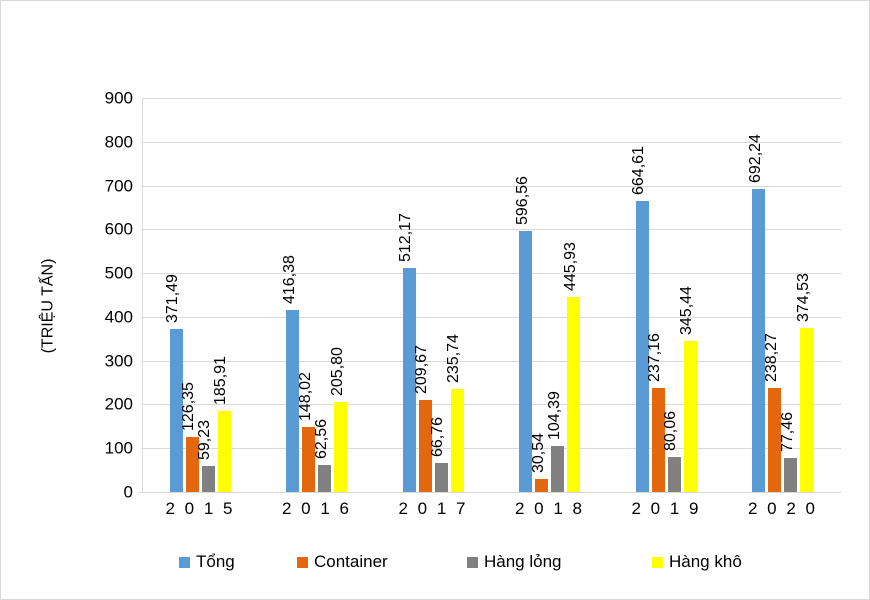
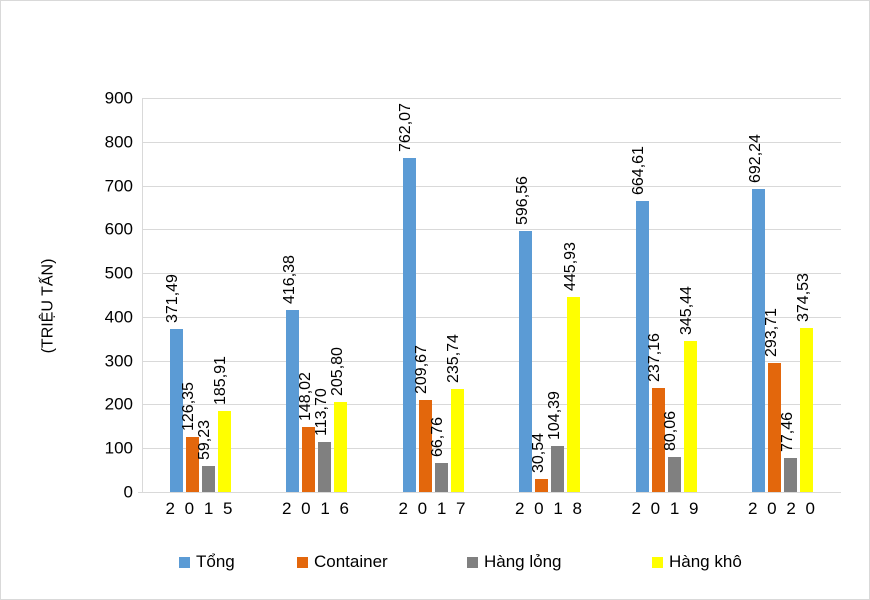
Hàng lỏng/2 0 1 6: 62,56 -> 113,70
Tổng/2 0 1 7: 512,17 -> 762,07
Container/2 0 2 0: 238,27 -> 293,71
